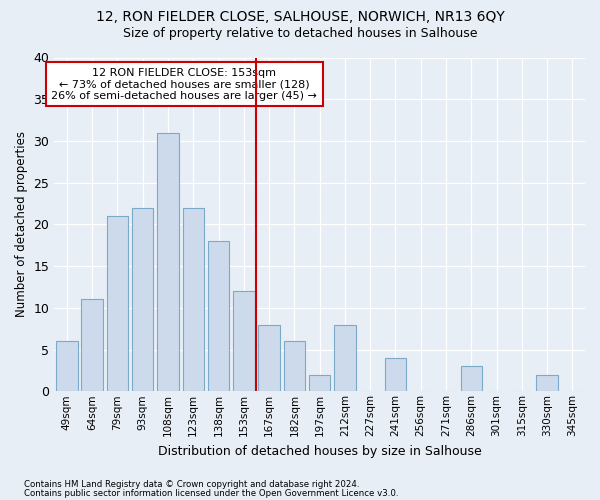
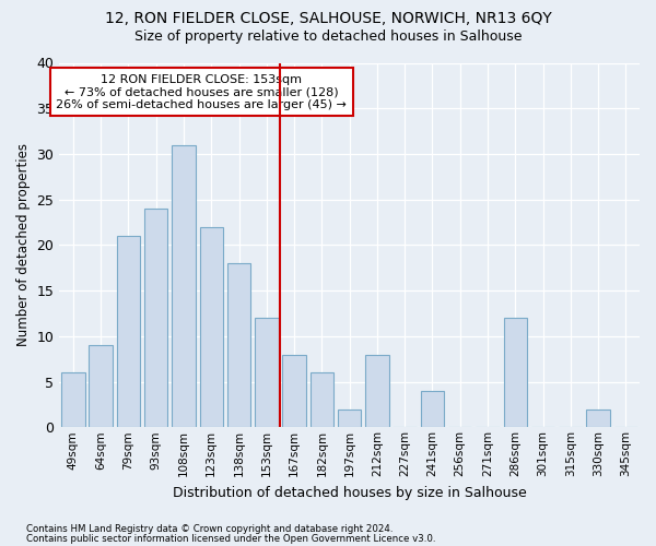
64sqm: 11 -> 9
93sqm: 22 -> 24
286sqm: 3 -> 12
